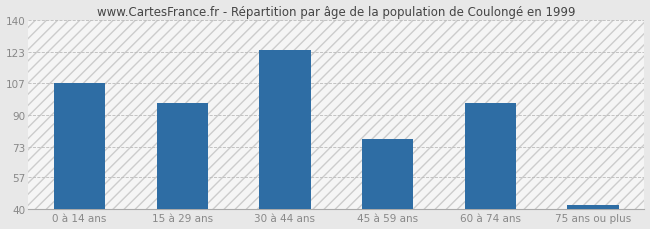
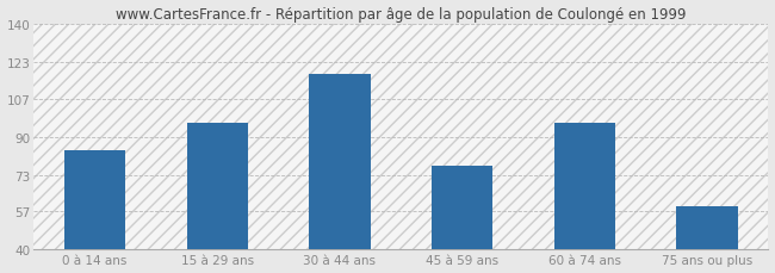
0 à 14 ans: 107 -> 84
30 à 44 ans: 124 -> 118
75 ans ou plus: 42 -> 59
